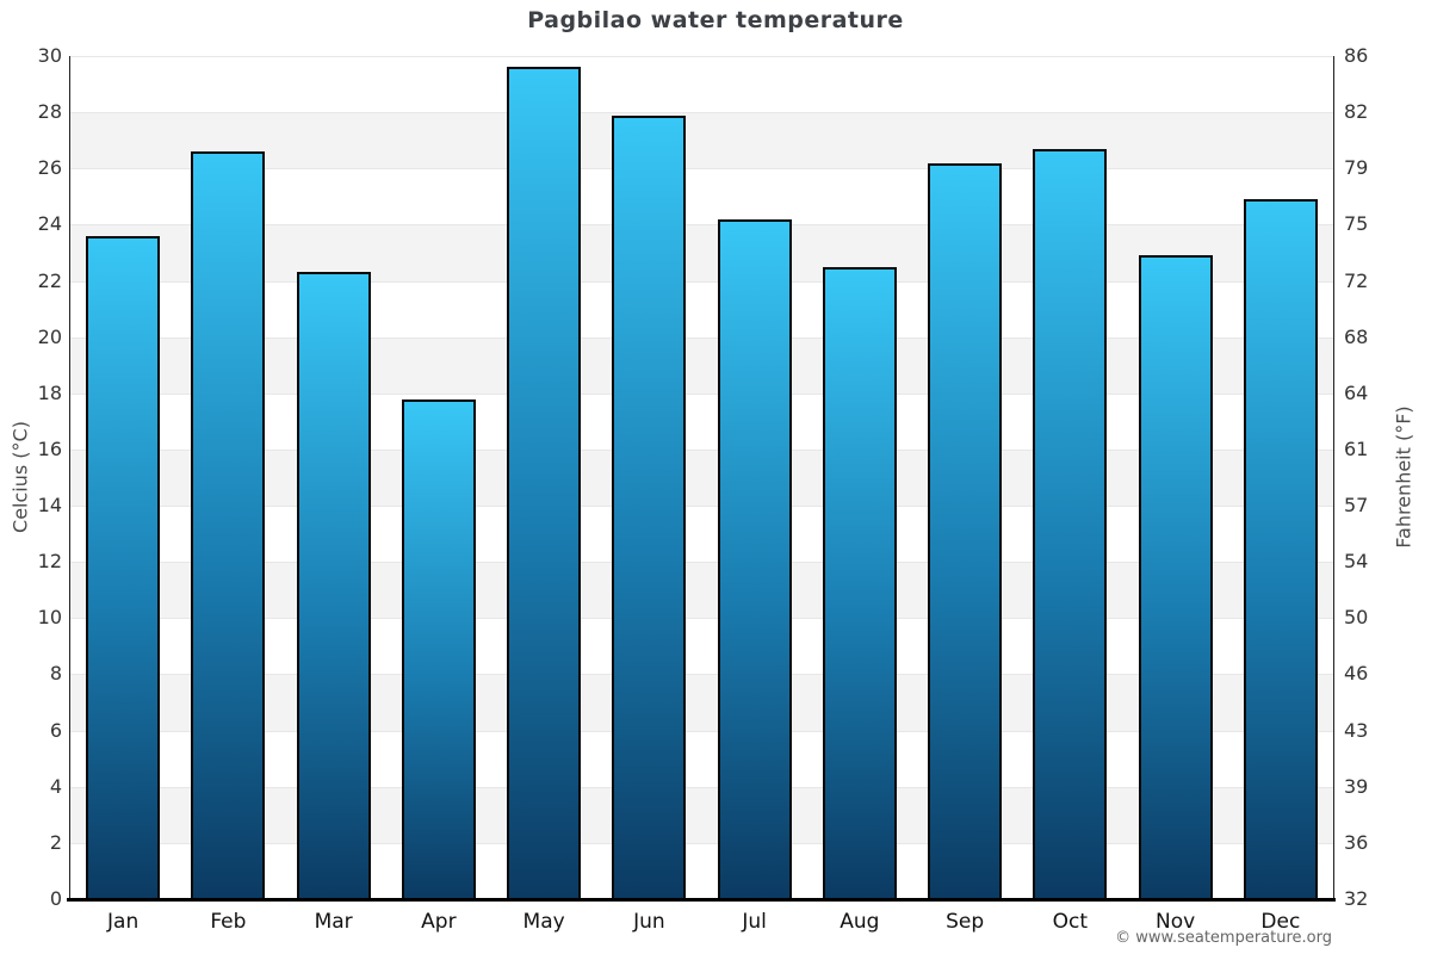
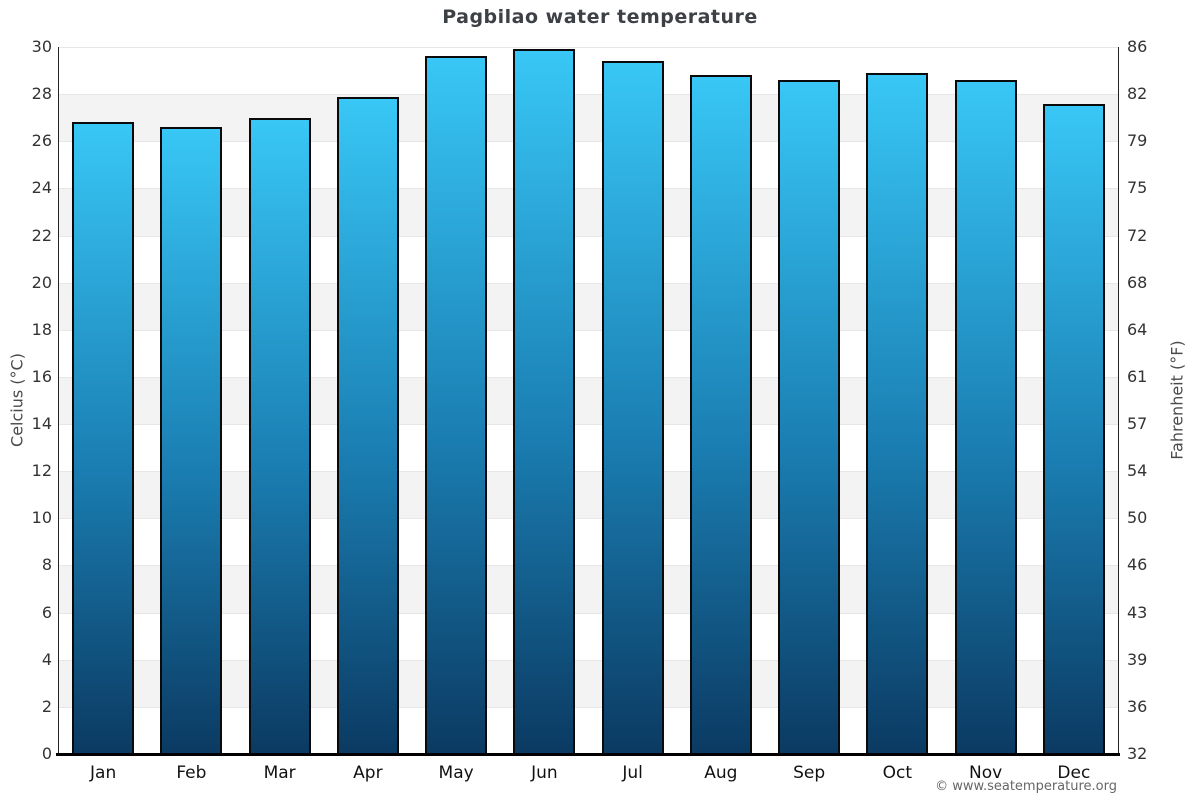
Jan: 23.6 -> 26.8
Mar: 22.3 -> 27.0
Apr: 17.8 -> 27.9
Jun: 27.9 -> 29.9
Jul: 24.2 -> 29.4
Aug: 22.5 -> 28.8
Sep: 26.2 -> 28.6
Oct: 26.7 -> 28.9
Nov: 22.9 -> 28.6
Dec: 24.9 -> 27.6
